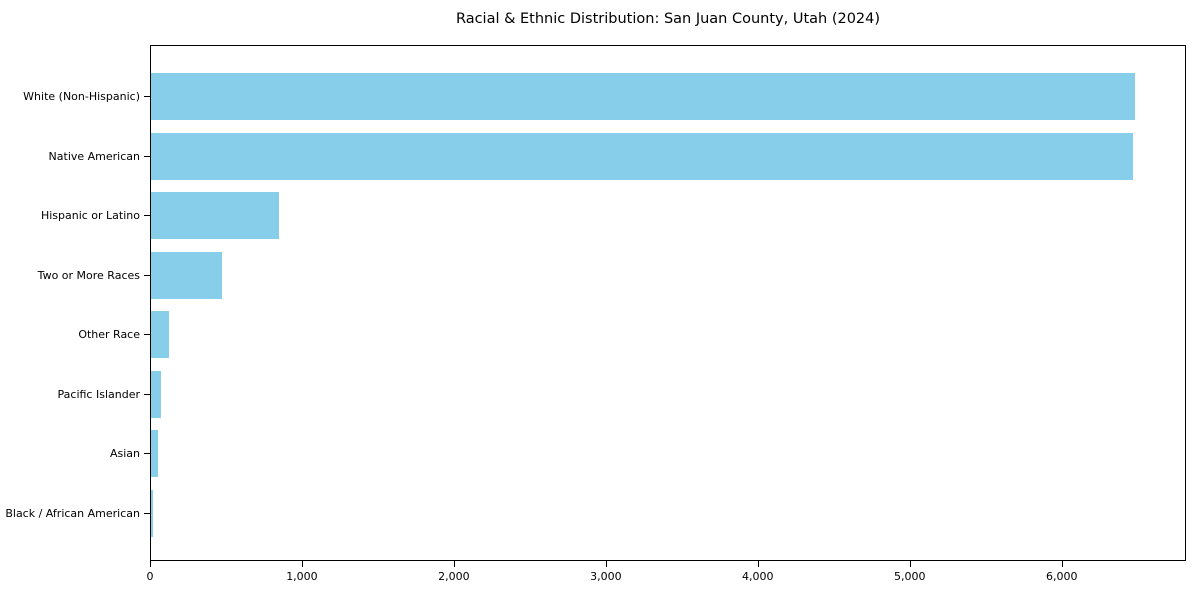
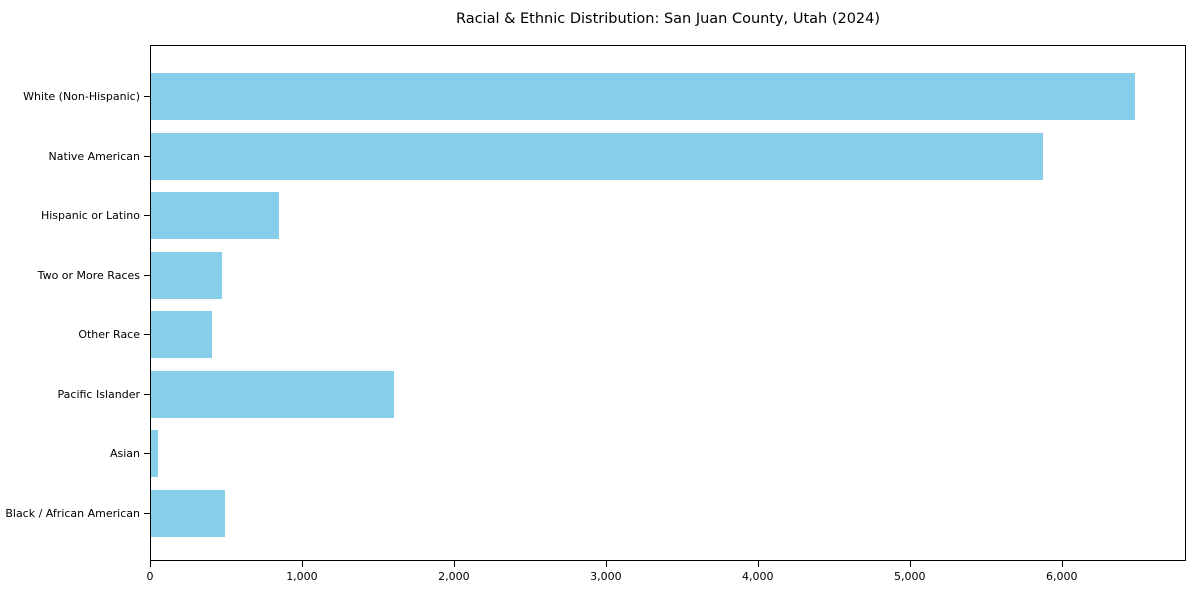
Native American: 6480 -> 5880
Other Race: 120 -> 400
Pacific Islander: 70 -> 1600
Black / African American: 10 -> 490
